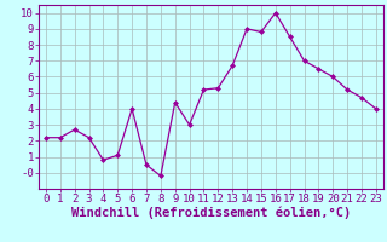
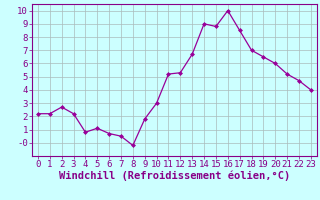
6: 4.0 -> 0.7
9: 4.4 -> 1.8
